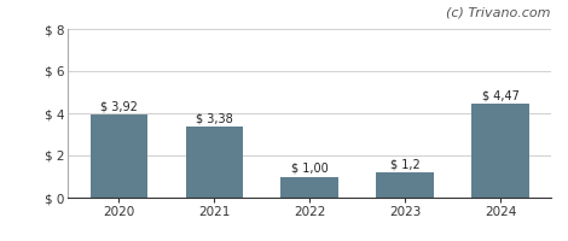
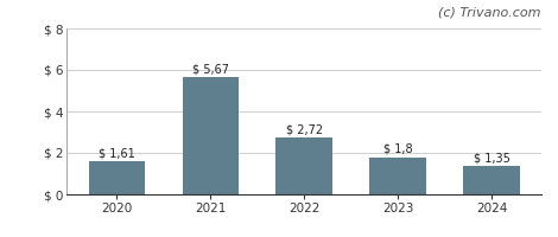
2020: 3,92 -> 1,61
2021: 3,38 -> 5,67
2022: 1,00 -> 2,72
2023: 1,2 -> 1,8
2024: 4,47 -> 1,35
